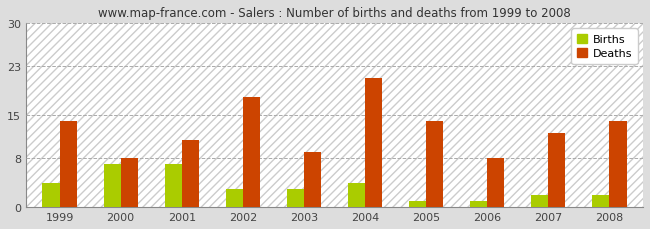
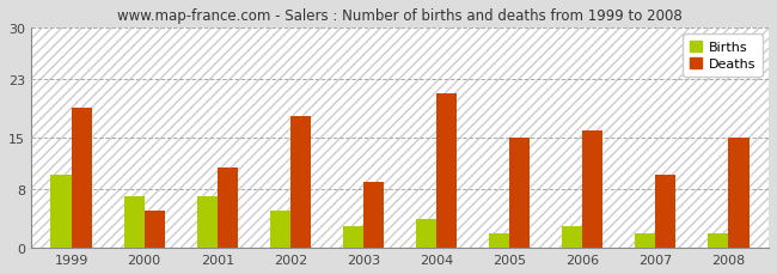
Births/1999: 4 -> 10
Deaths/1999: 14 -> 19
Deaths/2000: 8 -> 5
Births/2002: 3 -> 5
Births/2005: 1 -> 2
Deaths/2005: 14 -> 15
Births/2006: 1 -> 3
Deaths/2006: 8 -> 16
Deaths/2007: 12 -> 10
Deaths/2008: 14 -> 15
